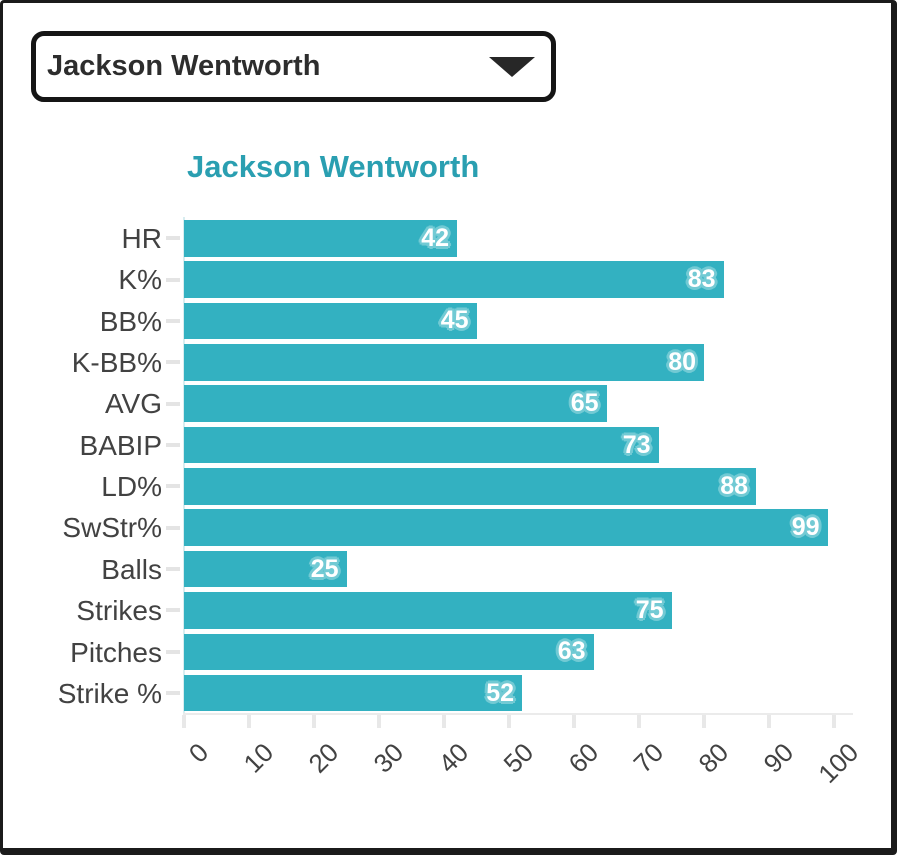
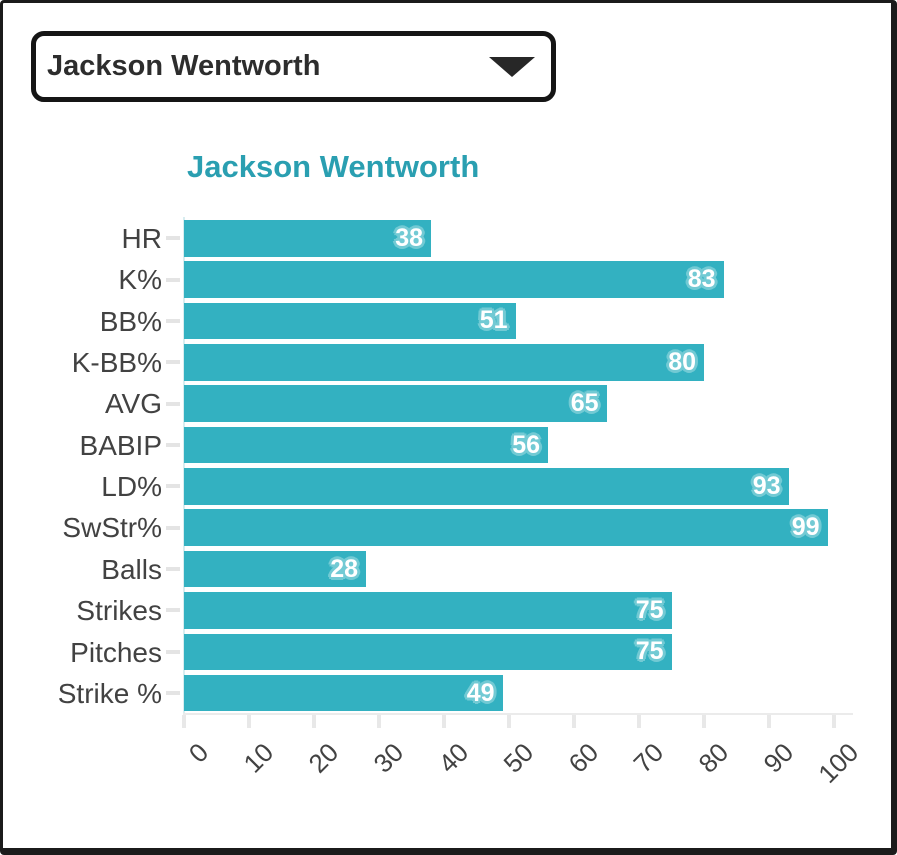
HR: 42 -> 38
BB%: 45 -> 51
BABIP: 73 -> 56
LD%: 88 -> 93
Balls: 25 -> 28
Pitches: 63 -> 75
Strike %: 52 -> 49
